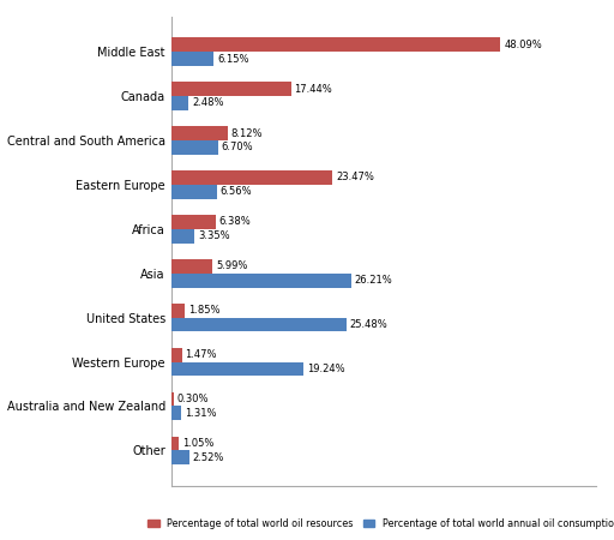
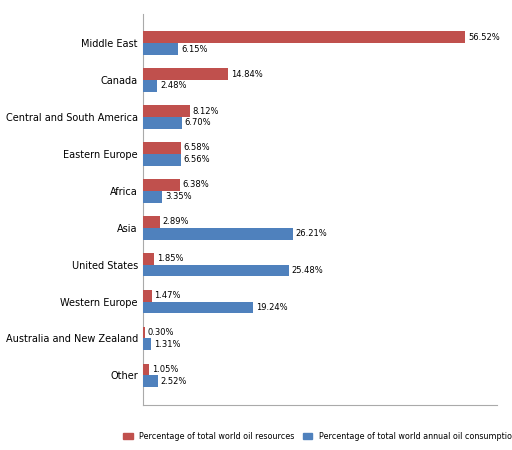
Percentage of total world oil resources/Middle East: 48.09% -> 56.52%
Percentage of total world oil resources/Canada: 17.44% -> 14.84%
Percentage of total world oil resources/Eastern Europe: 23.47% -> 6.58%
Percentage of total world oil resources/Asia: 5.99% -> 2.89%
